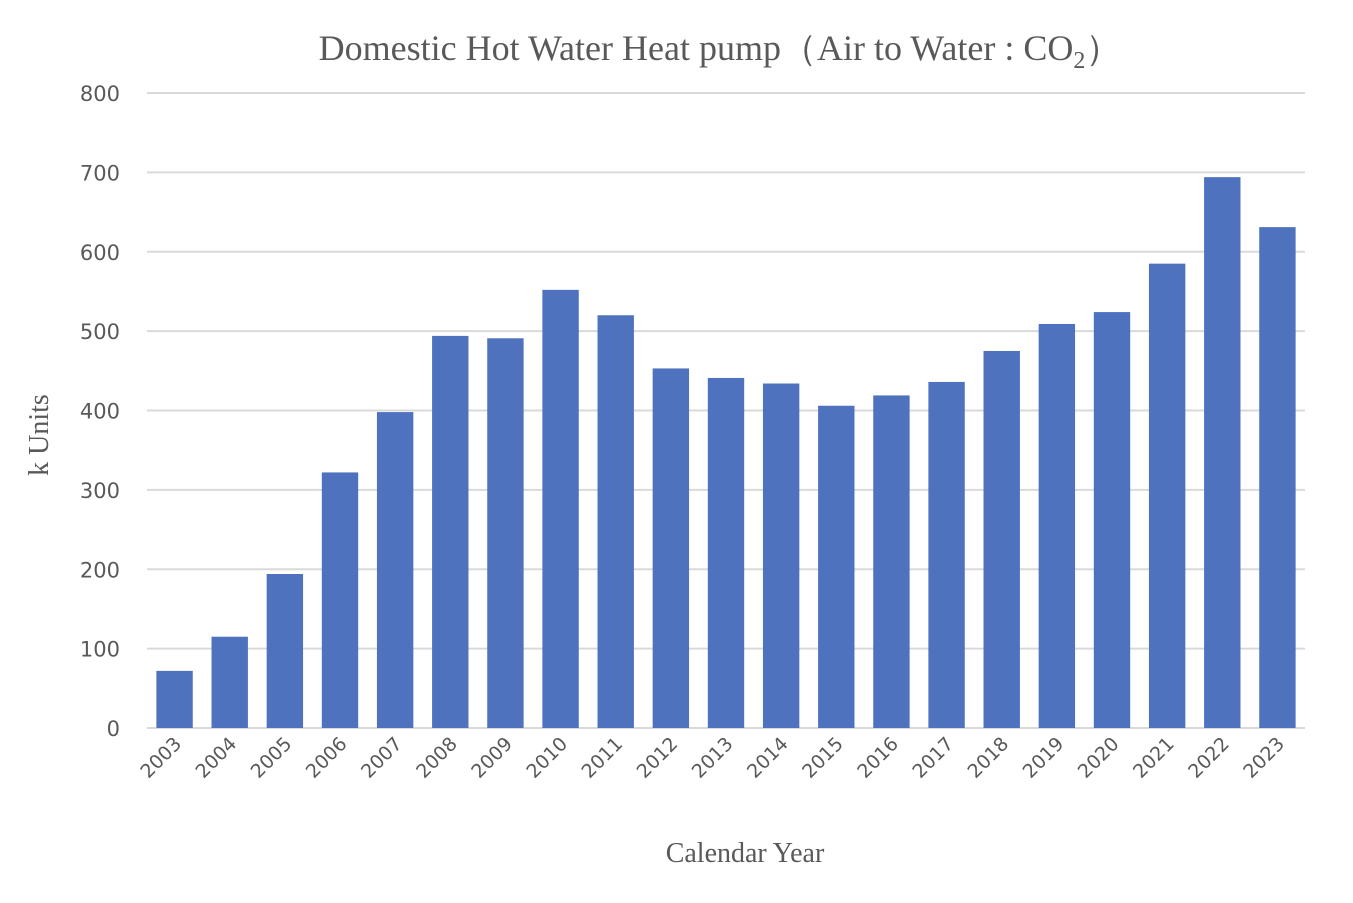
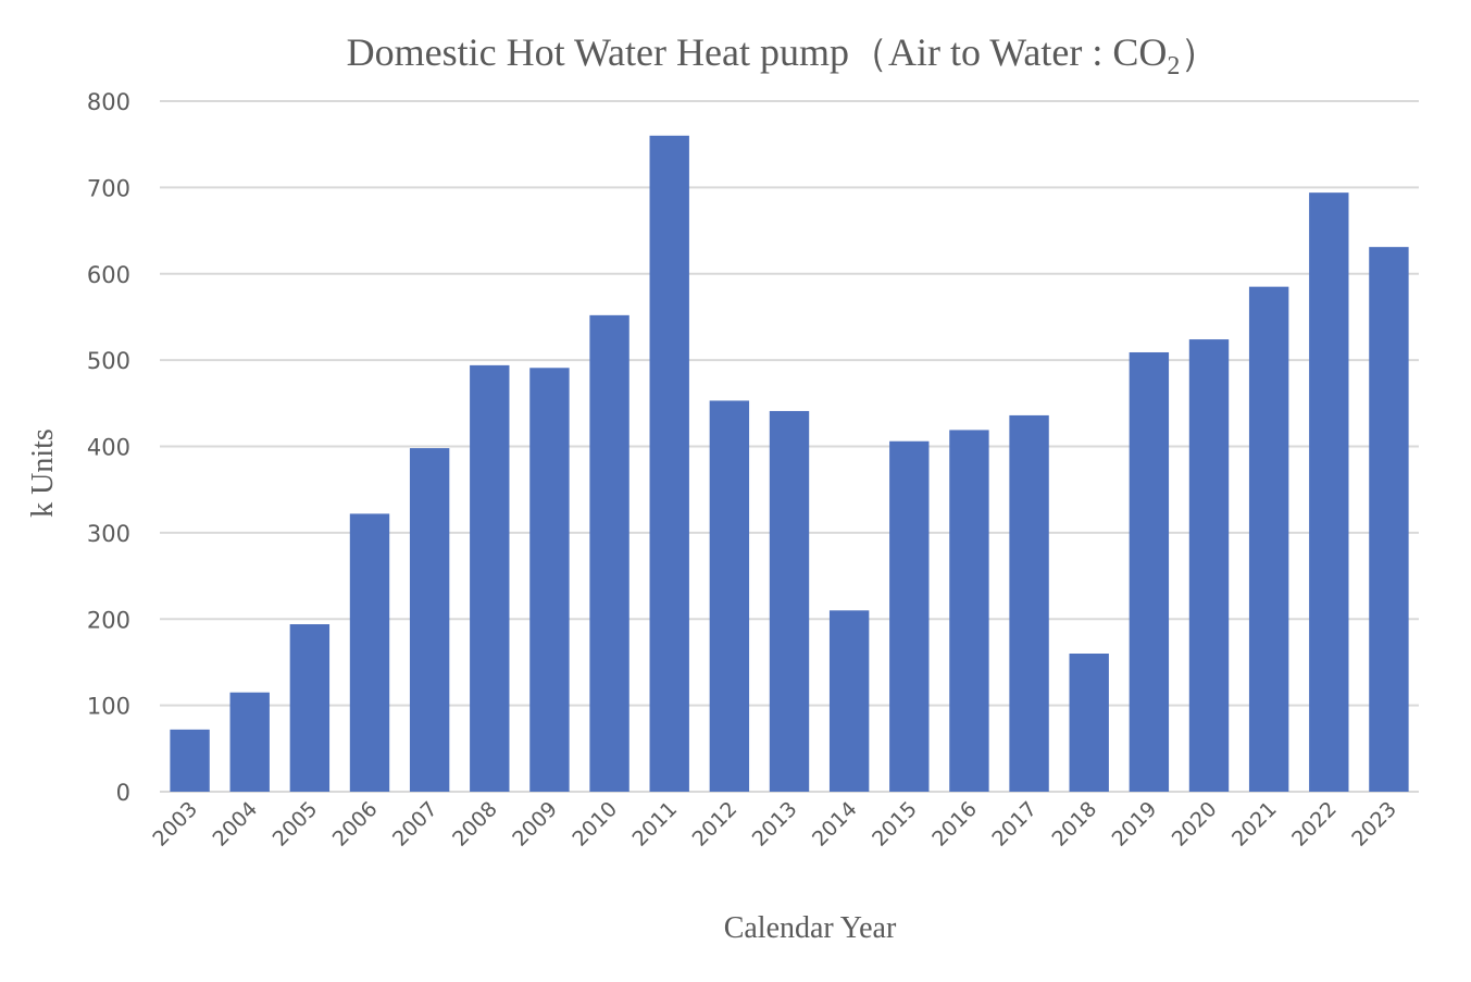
2011: 520 -> 760
2014: 430 -> 210
2018: 480 -> 160
